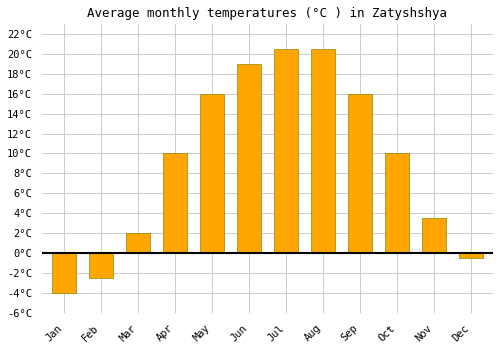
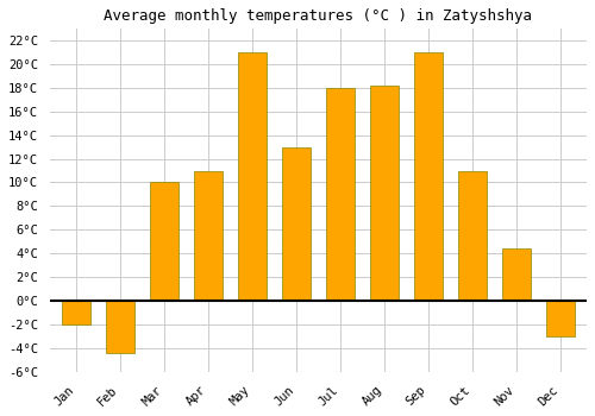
Jan: -4.0°C -> -2.0°C
Feb: -2.5°C -> -4.4°C
Mar: 2.0°C -> 10.0°C
Apr: 10.0°C -> 11.0°C
May: 16.0°C -> 21.0°C
Jun: 19.0°C -> 13.0°C
Jul: 20.5°C -> 18.0°C
Aug: 20.5°C -> 18.2°C
Sep: 16.0°C -> 21.0°C
Oct: 10.0°C -> 11.0°C
Nov: 3.5°C -> 4.4°C
Dec: -0.5°C -> -3.0°C
